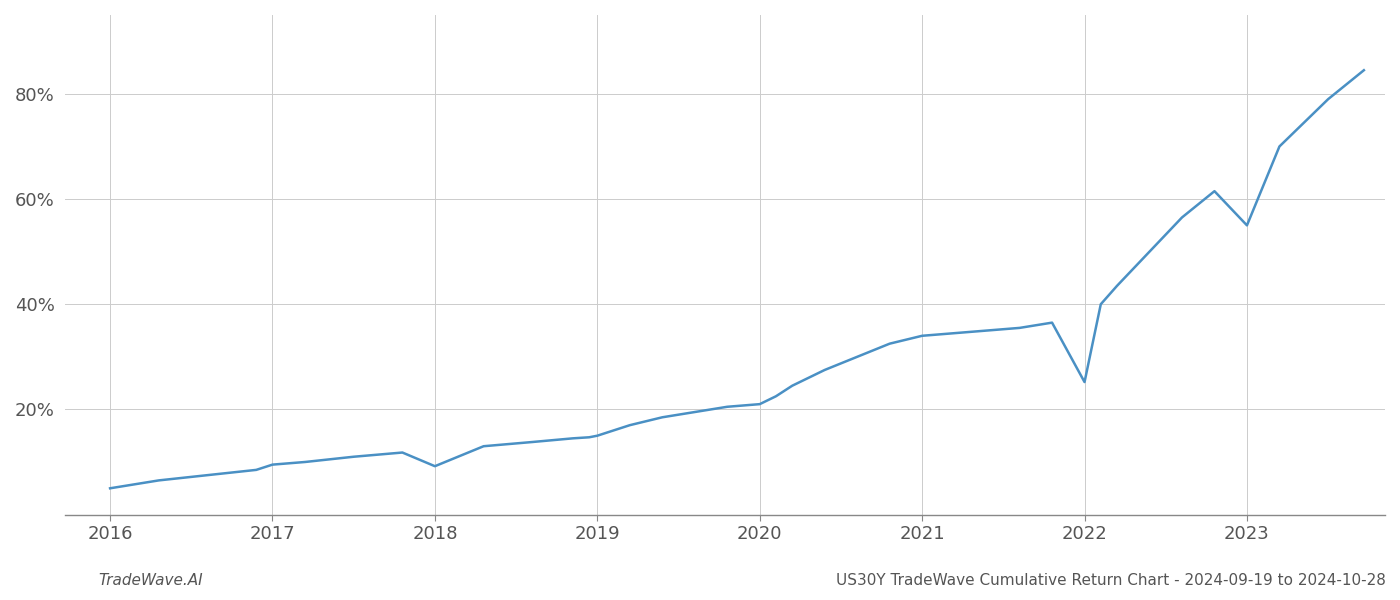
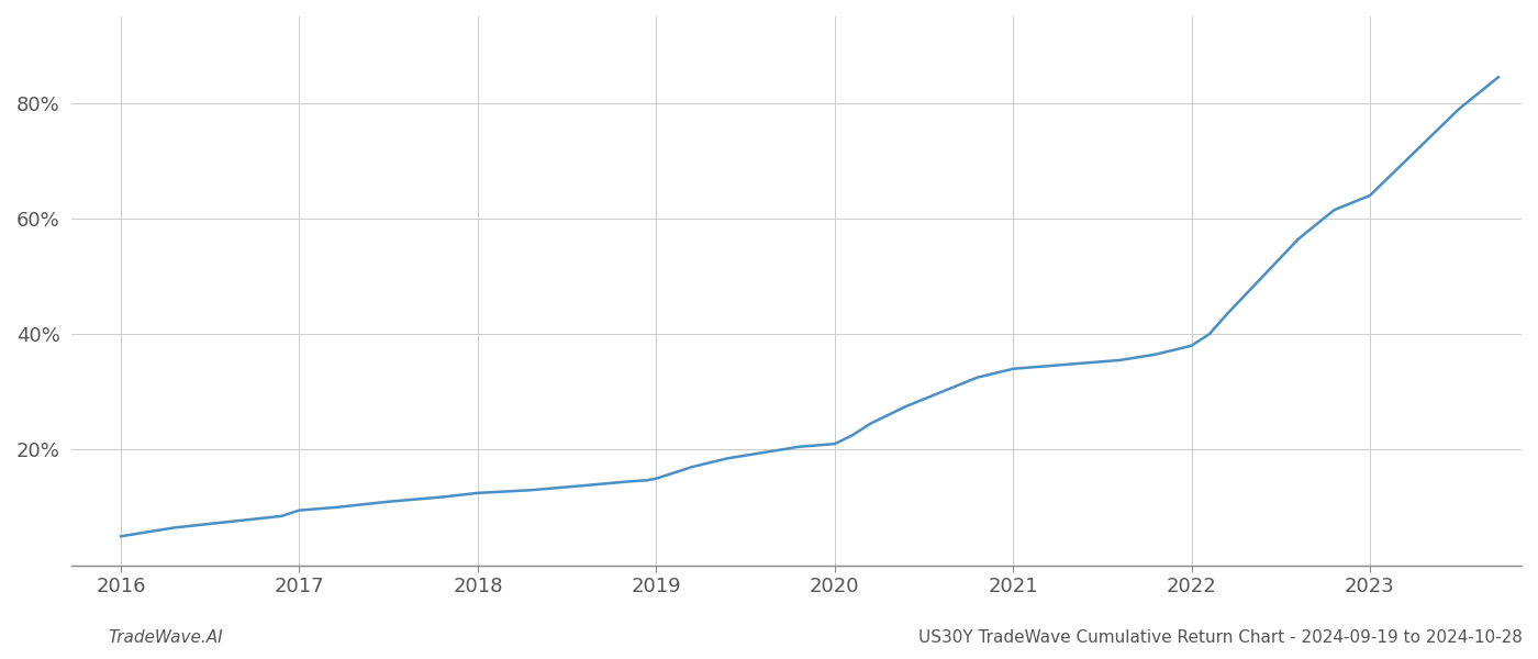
2018: 9.2% -> 12.5%
2022: 25.2% -> 38.0%
2023: 55.0% -> 64.0%
